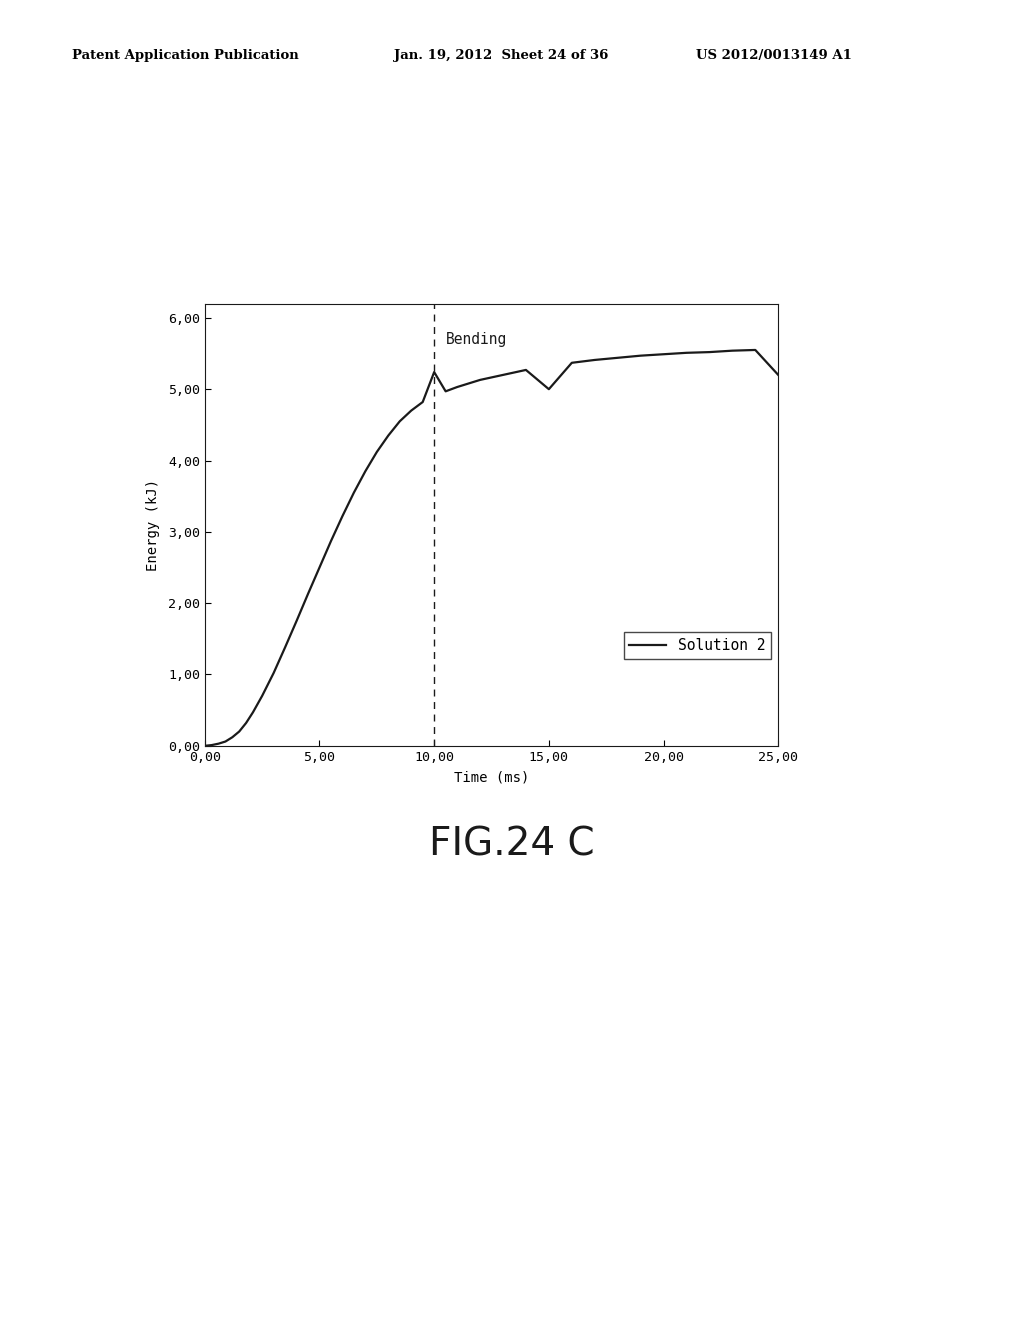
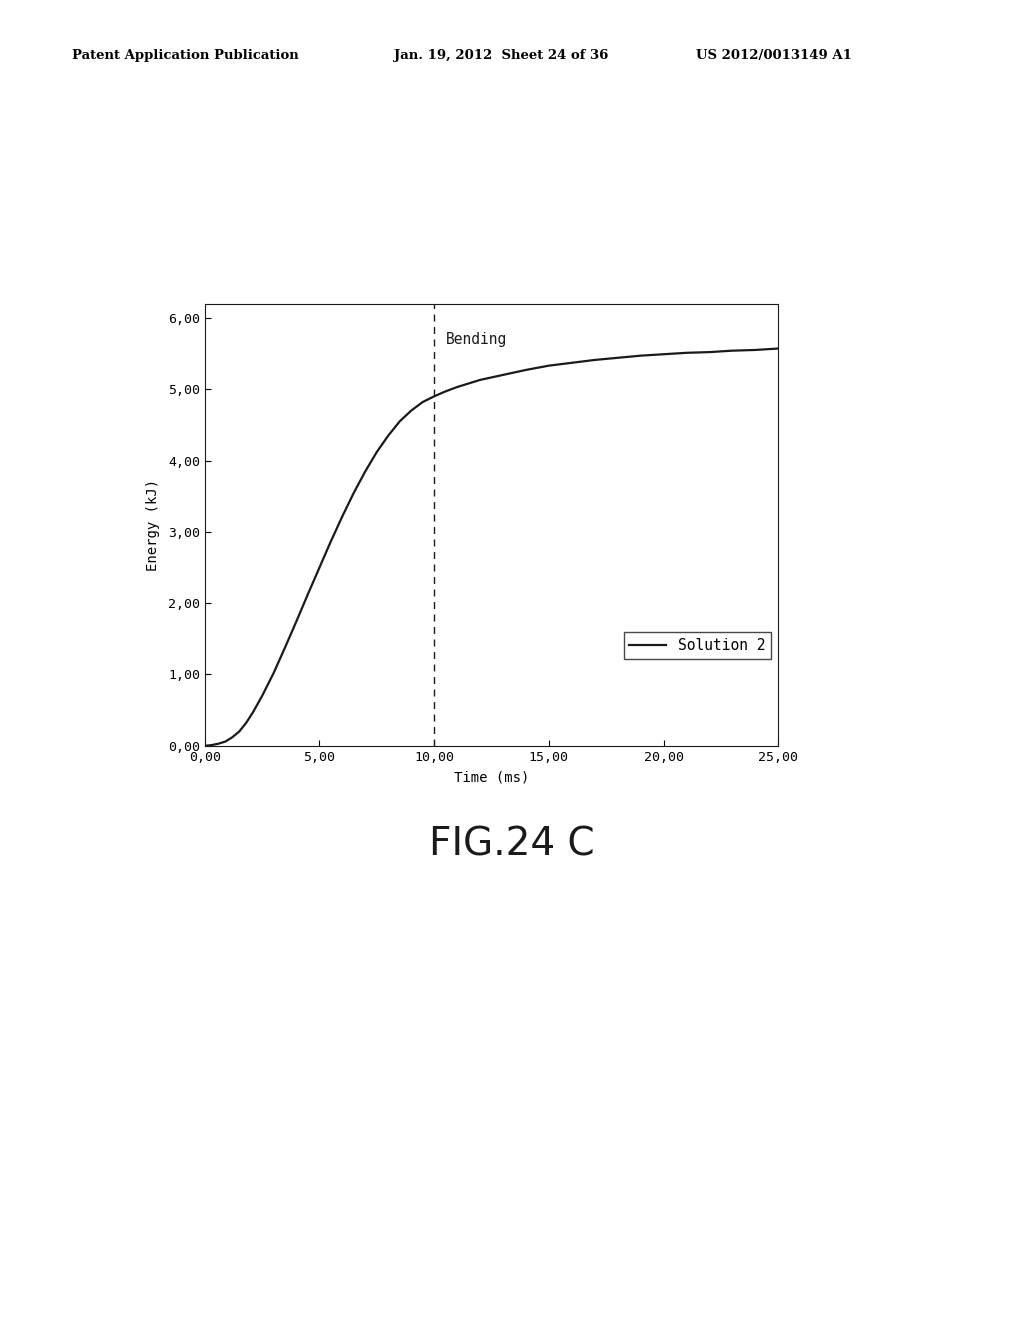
10,00: 5,24 -> 4,90
15,00: 5,00 -> 5,33
25,00: 5,20 -> 5,57
